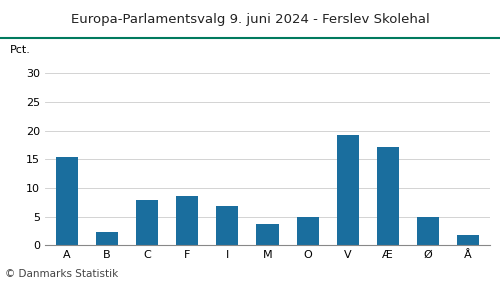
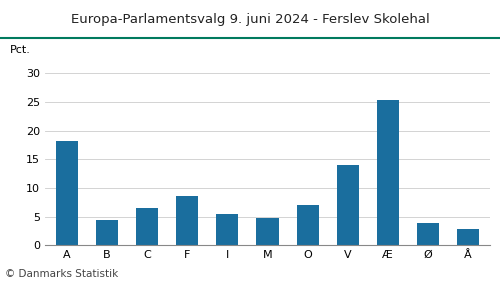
A: 15.4 -> 18.3
B: 2.4 -> 4.4
C: 8.0 -> 6.5
I: 6.8 -> 5.4
M: 3.8 -> 4.8
O: 5.0 -> 7.0
V: 19.2 -> 14.0
Æ: 17.2 -> 25.4
Ø: 5.0 -> 3.9
Å: 1.8 -> 2.8
